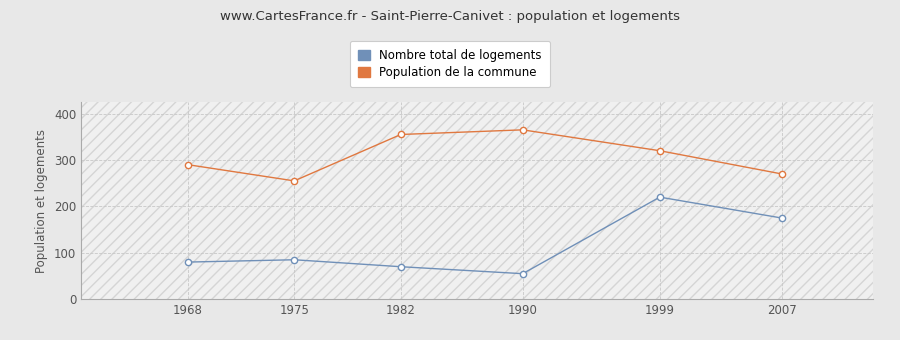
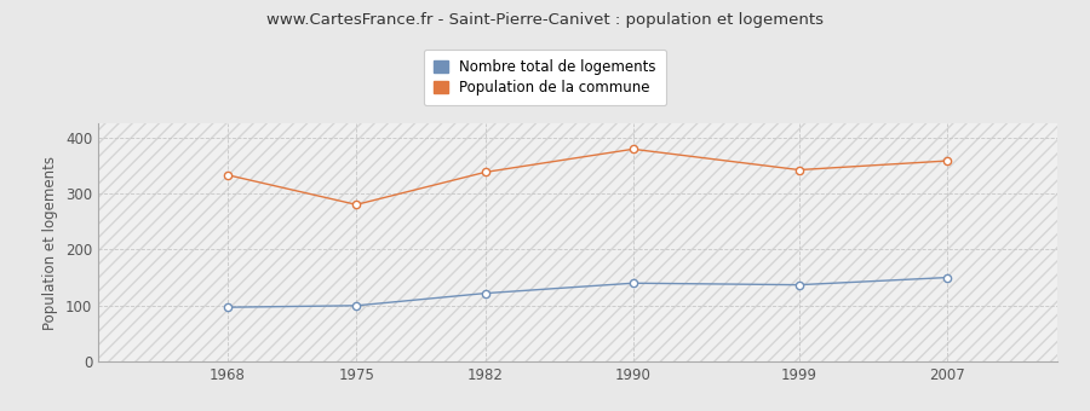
Nombre total de logements/1968: 80 -> 97
Population de la commune/1968: 290 -> 333
Nombre total de logements/1975: 85 -> 100
Population de la commune/1975: 255 -> 280
Nombre total de logements/1982: 70 -> 122
Population de la commune/1982: 355 -> 338
Nombre total de logements/1990: 55 -> 140
Population de la commune/1990: 365 -> 379
Nombre total de logements/1999: 220 -> 137
Population de la commune/1999: 320 -> 342
Nombre total de logements/2007: 175 -> 150
Population de la commune/2007: 270 -> 358
